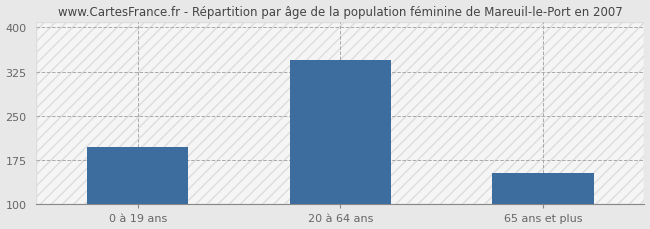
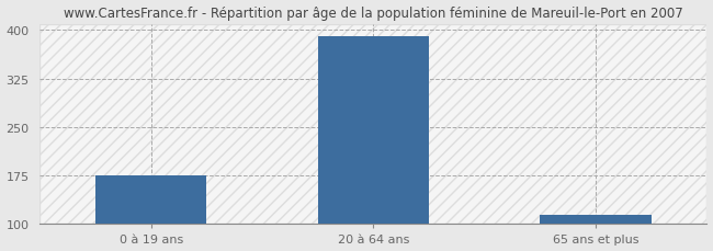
0 à 19 ans: 198 -> 175
20 à 64 ans: 344 -> 390
65 ans et plus: 154 -> 115
